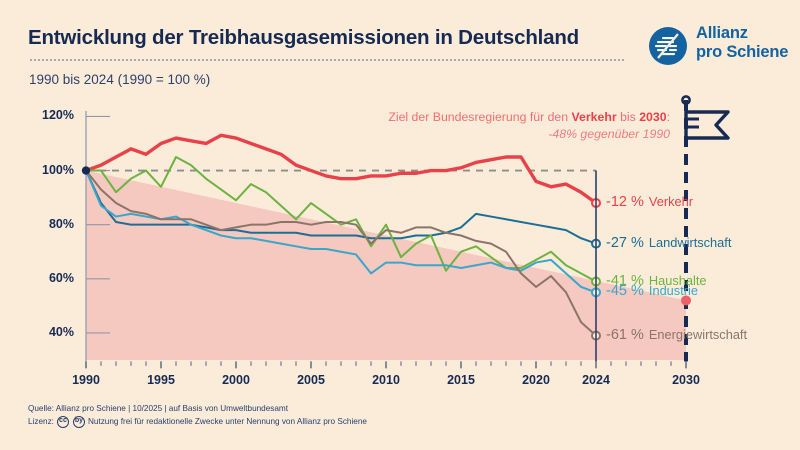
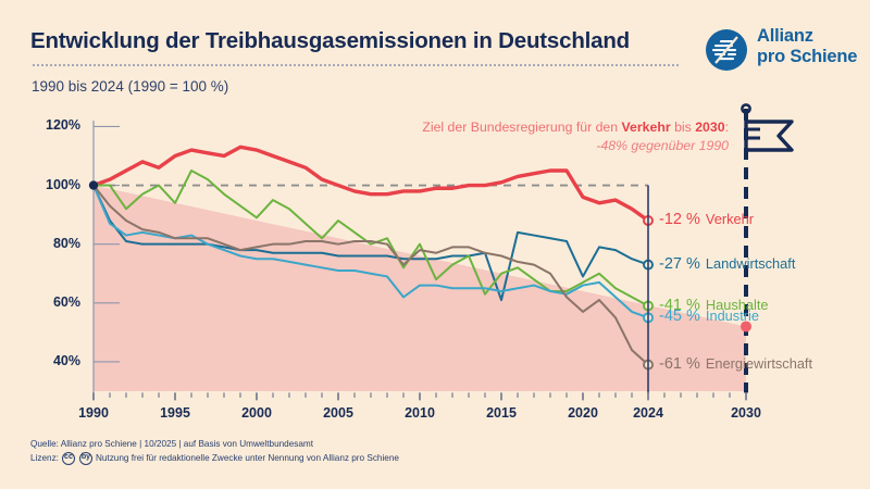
Landwirtschaft/2015: 79% -> 61%
Landwirtschaft/2020: 80% -> 69%
